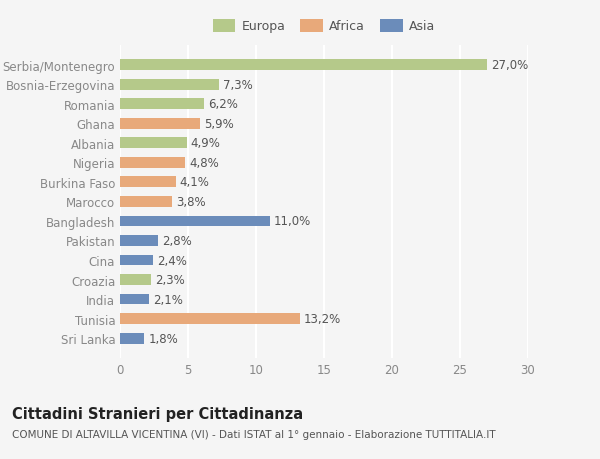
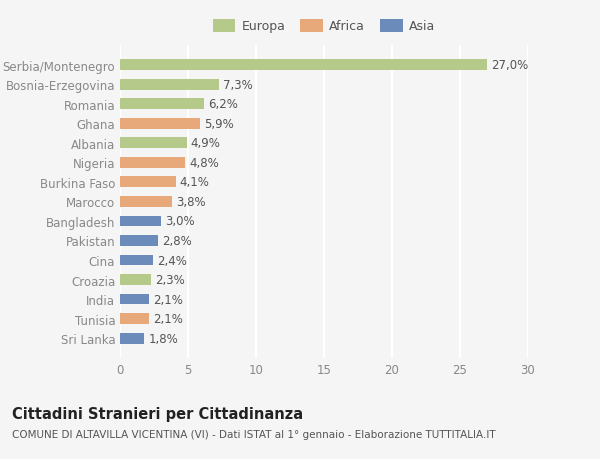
Bangladesh: 11,0% -> 3,0%
Tunisia: 13,2% -> 2,1%
